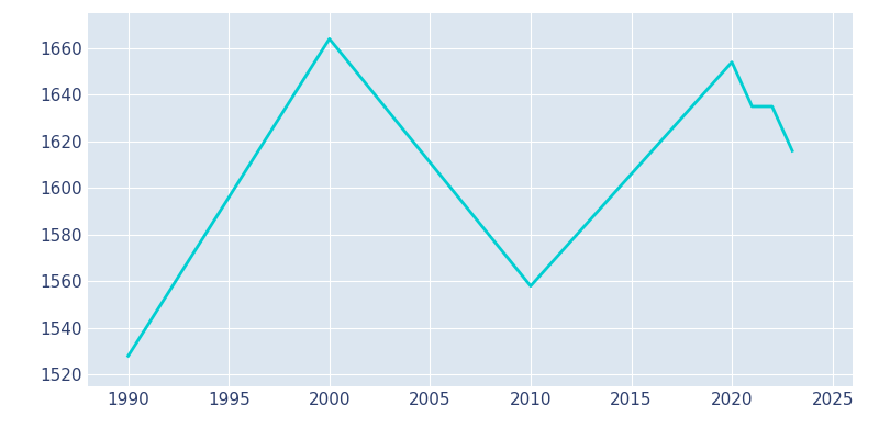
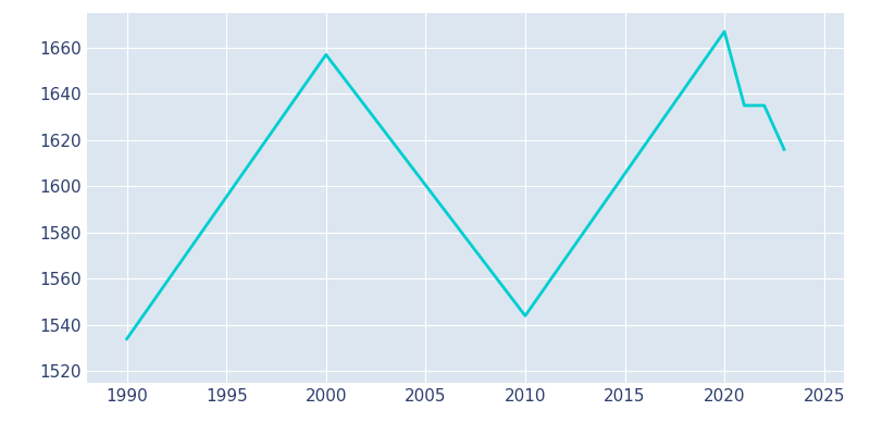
1990: 1528 -> 1534
2000: 1664 -> 1657
2010: 1558 -> 1544
2020: 1654 -> 1667
